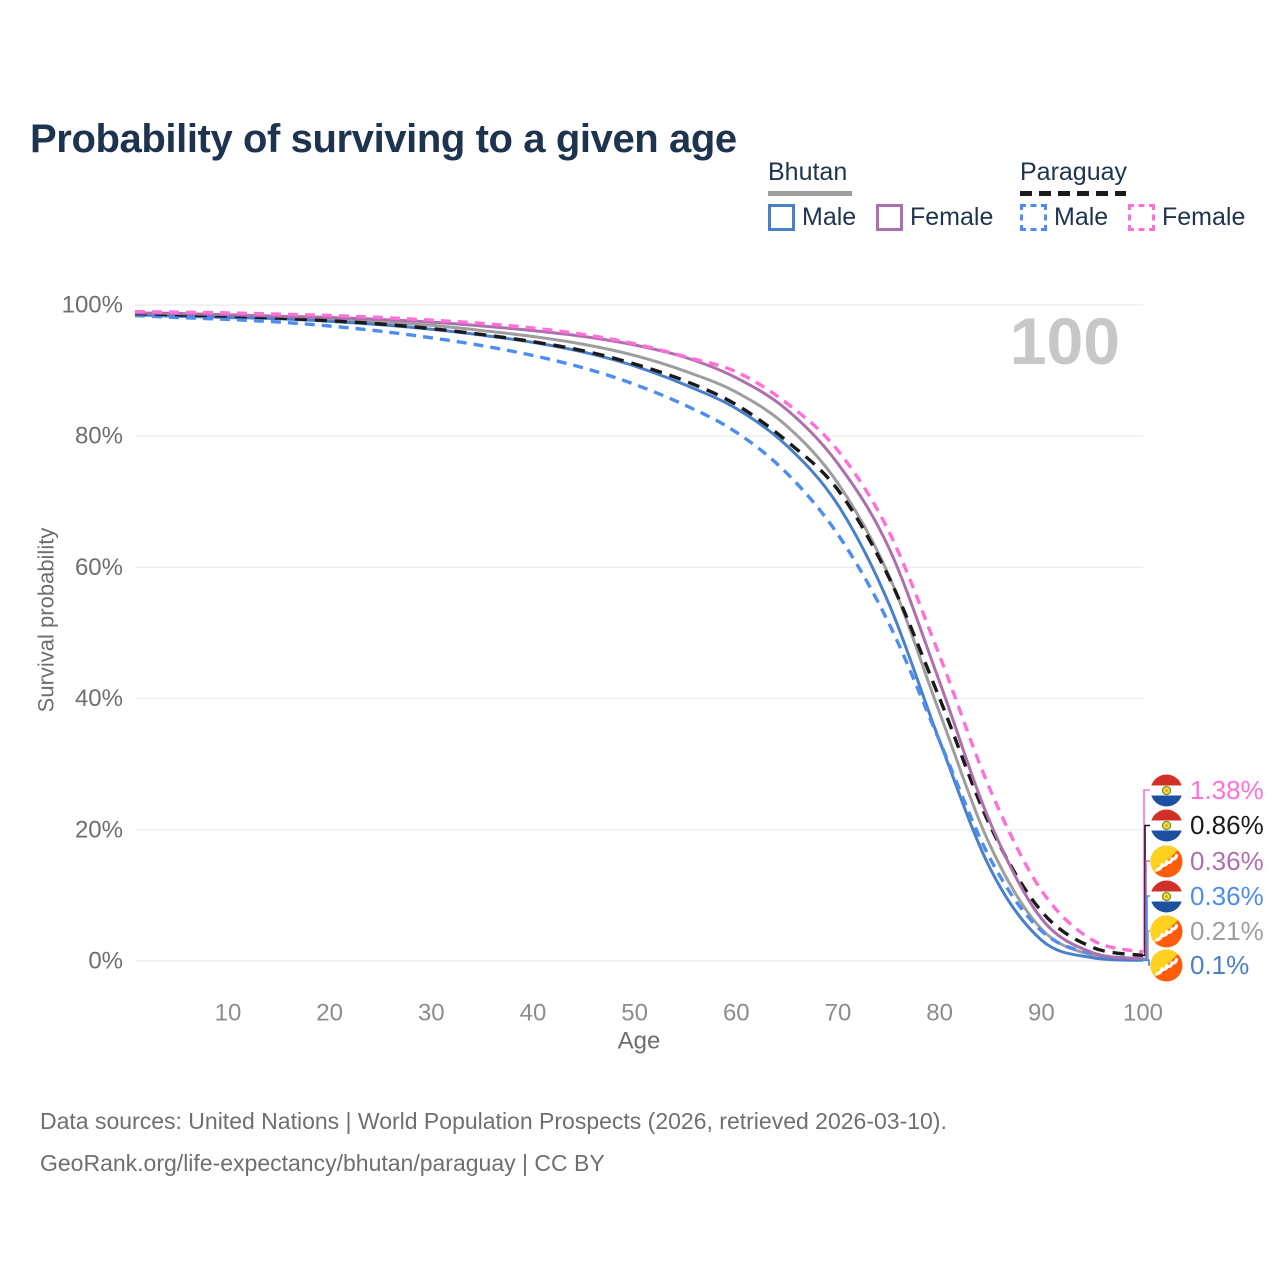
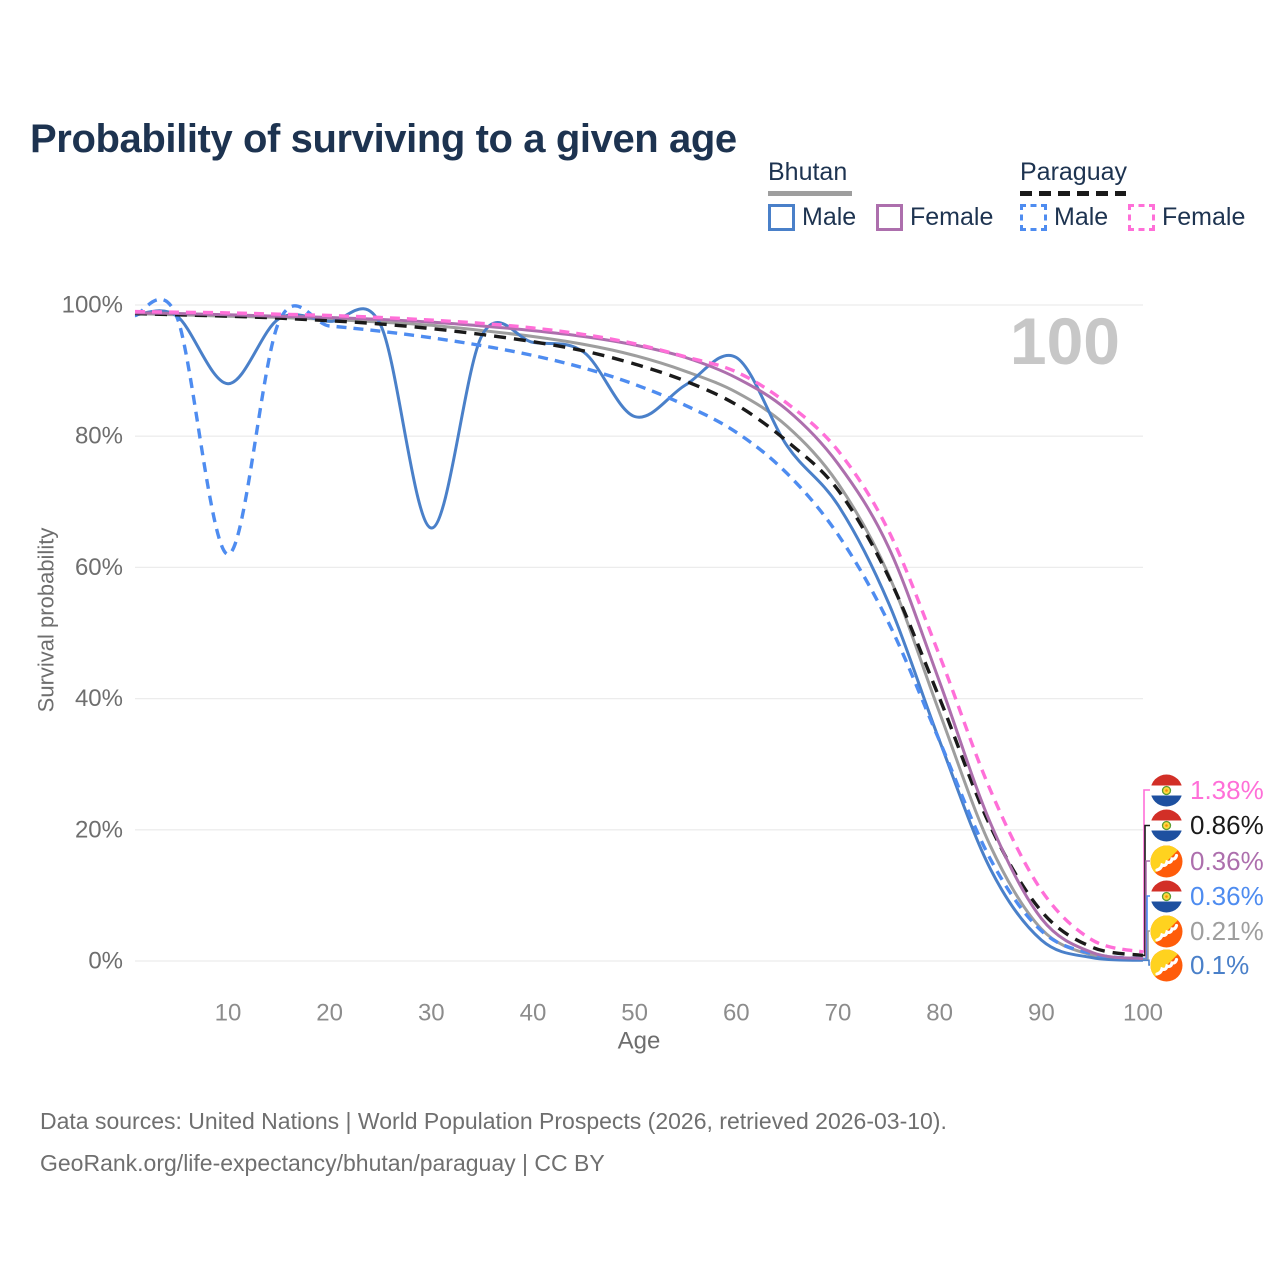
Bhutan Male/10: 98% -> 88%
Paraguay Male/10: 98% -> 62%
Bhutan Male/30: 96% -> 66%
Bhutan Male/50: 91% -> 83%
Bhutan Male/60: 84% -> 92%
